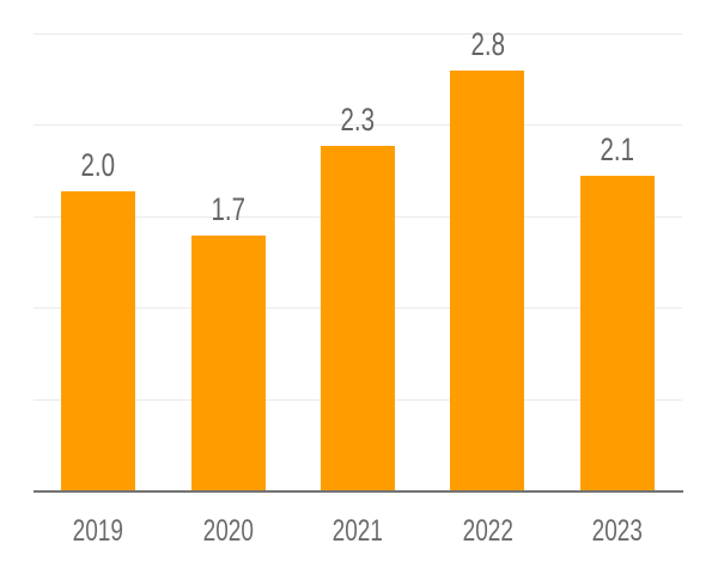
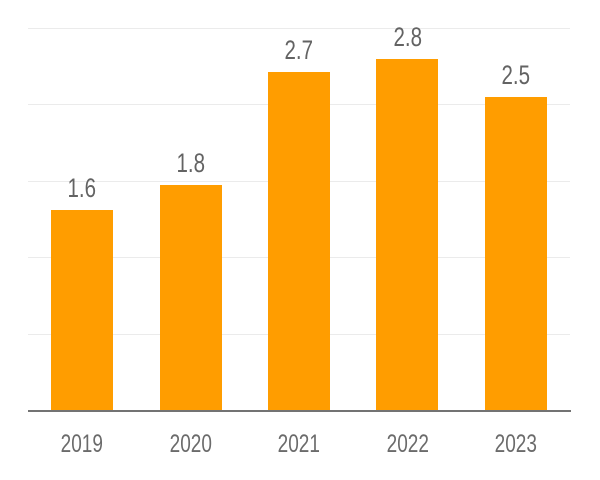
2019: 2.0 -> 1.6
2020: 1.7 -> 1.8
2021: 2.3 -> 2.7
2023: 2.1 -> 2.5
